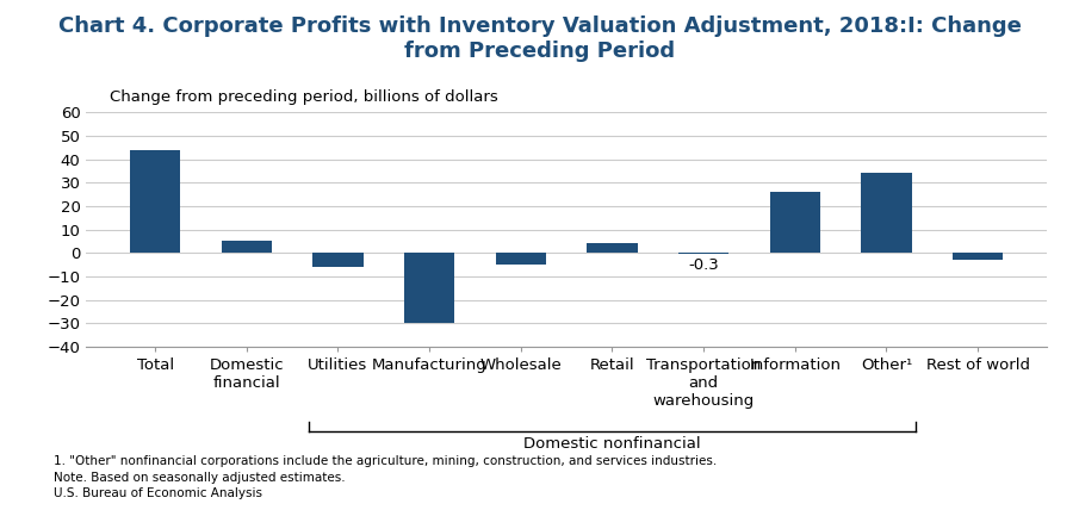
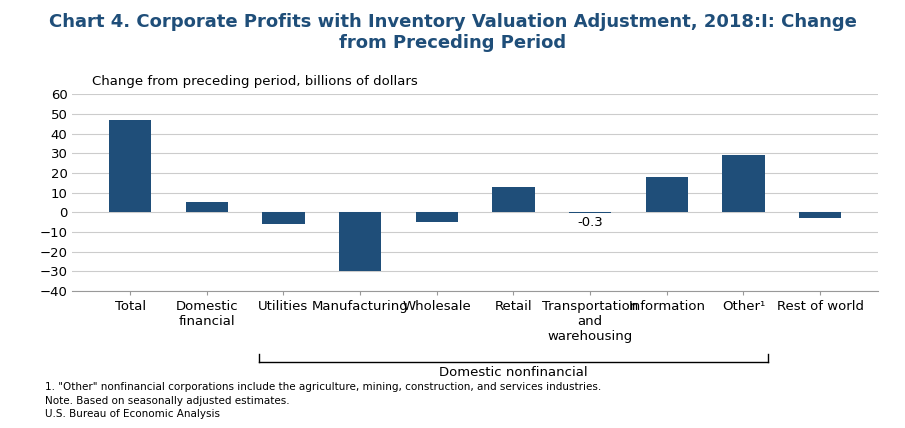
Total: 44 -> 47
Retail: 4 -> 13
Information: 26 -> 18
Other¹: 34 -> 29
